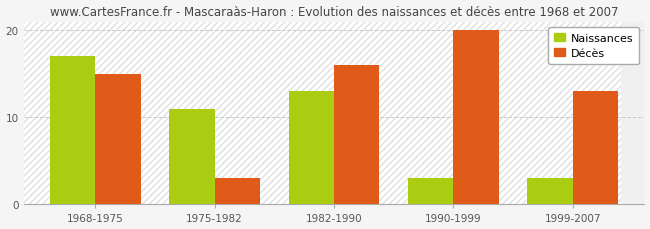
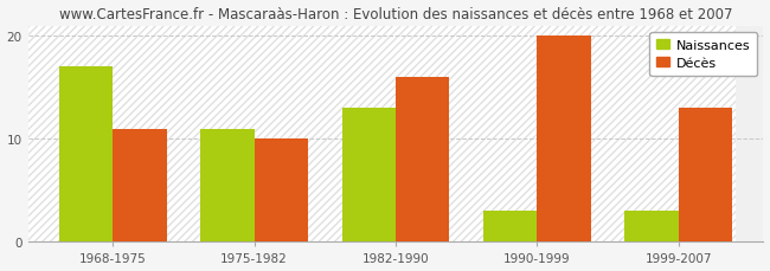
Décès/1968-1975: 15 -> 11
Décès/1975-1982: 3 -> 10
